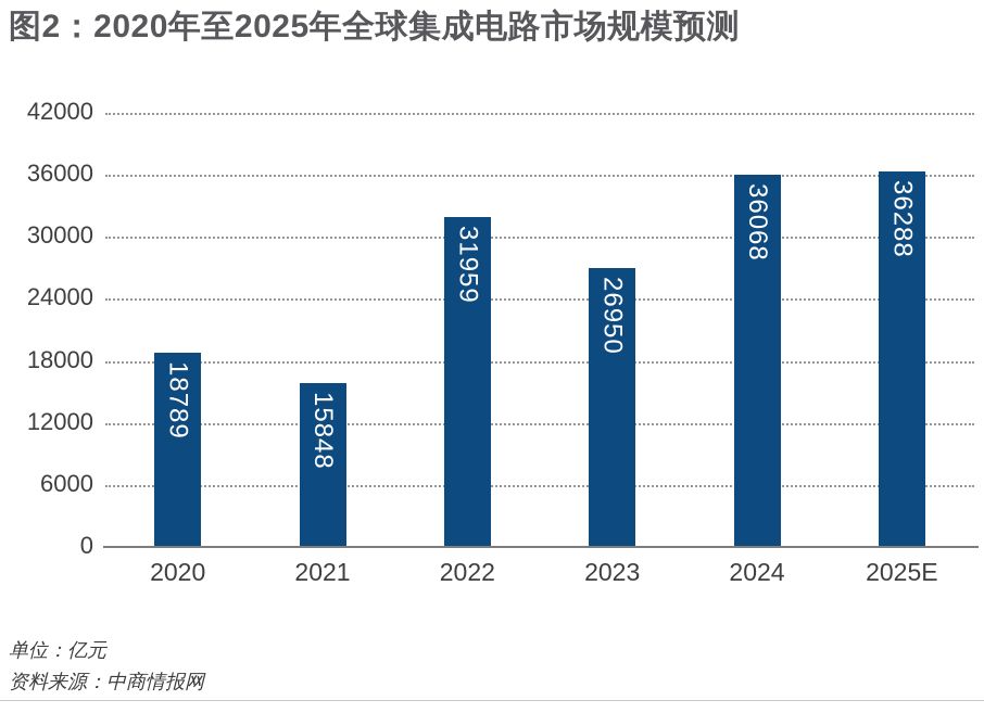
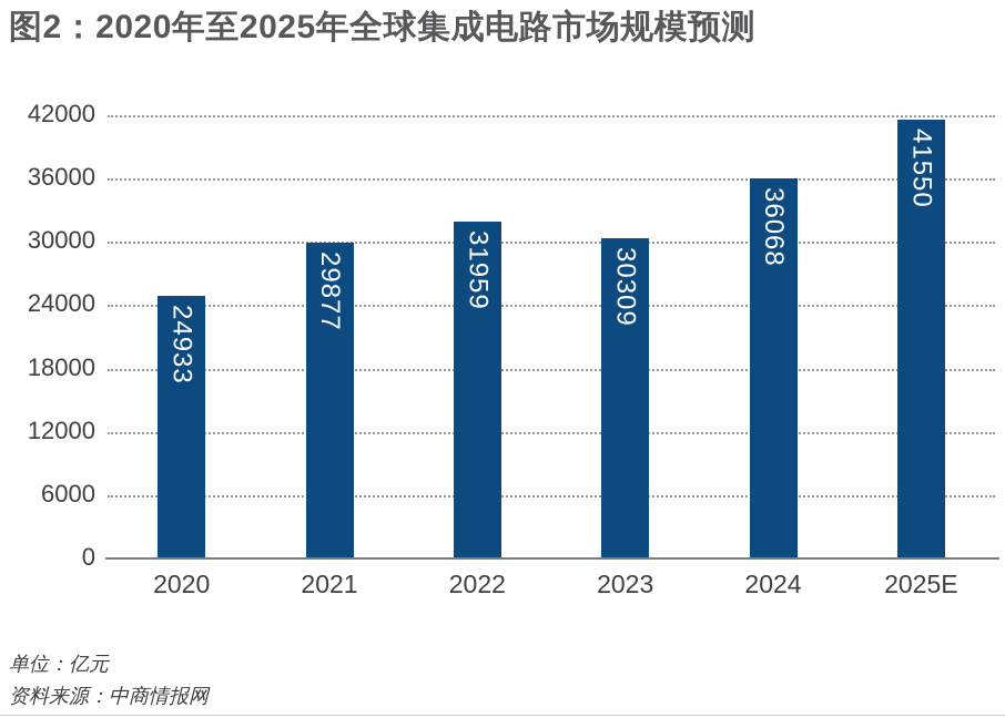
2020: 18789 -> 24933
2021: 15848 -> 29877
2023: 26950 -> 30309
2025E: 36288 -> 41550
